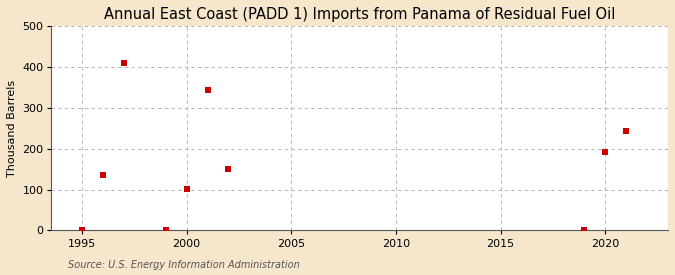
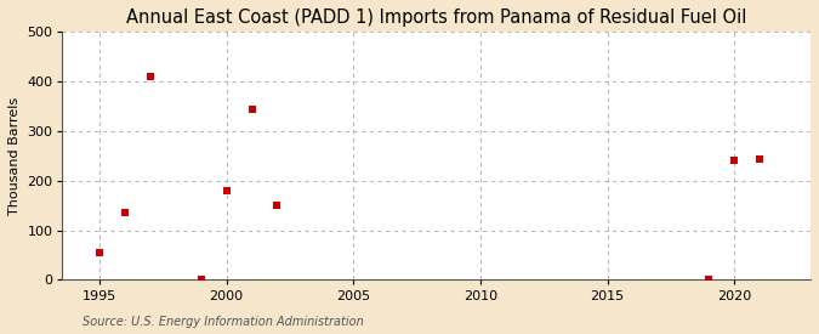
1995: 2 -> 55
2000: 101 -> 180
2020: 193 -> 240
